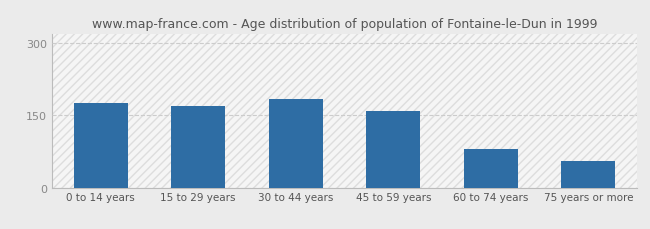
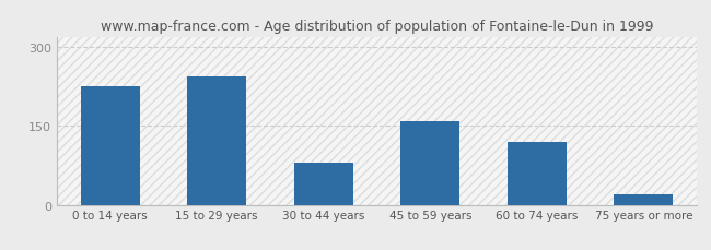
0 to 14 years: 175 -> 225
15 to 29 years: 170 -> 245
30 to 44 years: 183 -> 80
60 to 74 years: 80 -> 120
75 years or more: 55 -> 20
